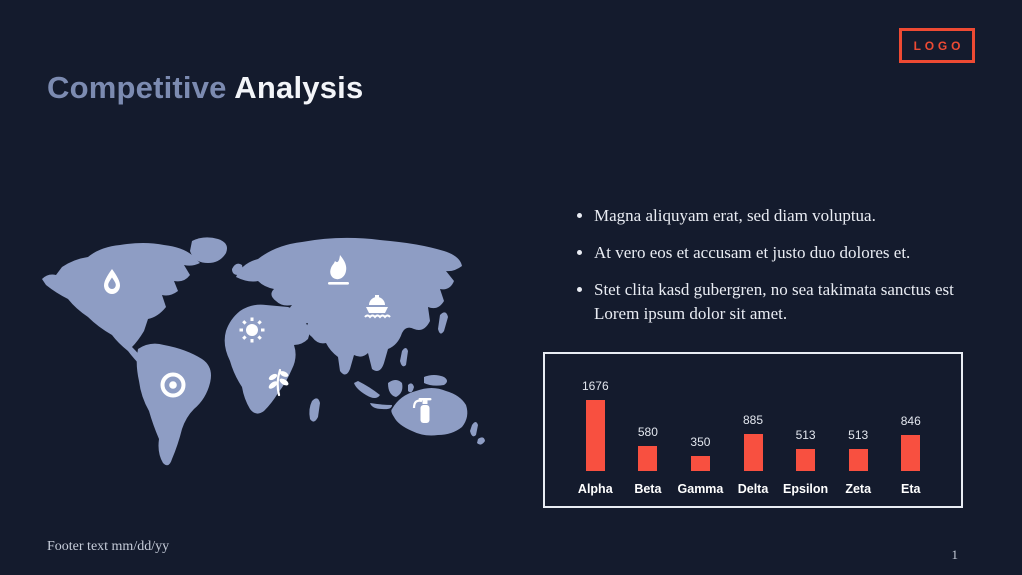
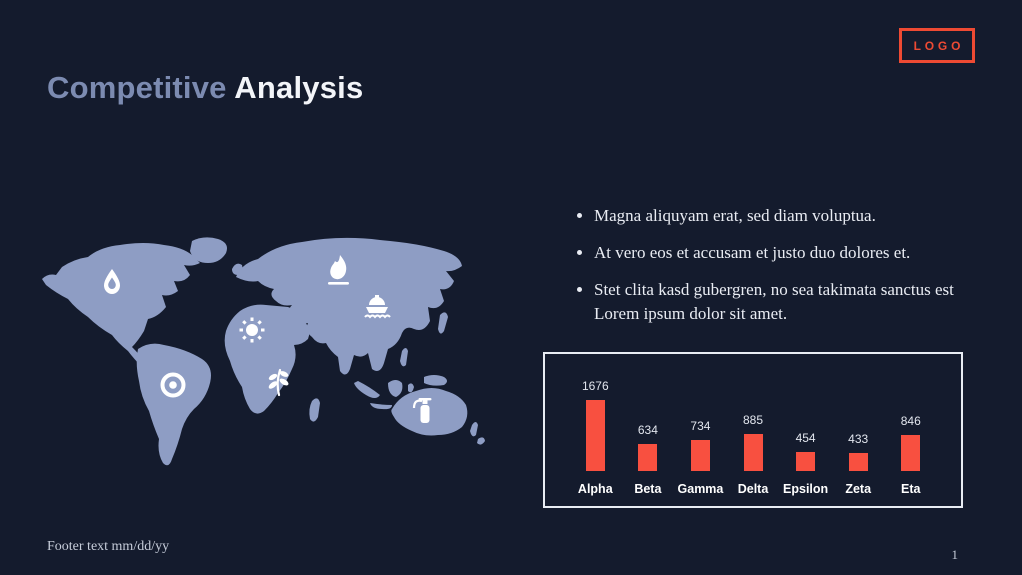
Beta: 580 -> 634
Gamma: 350 -> 734
Epsilon: 513 -> 454
Zeta: 513 -> 433
